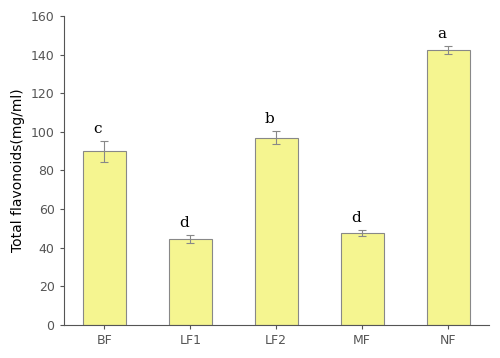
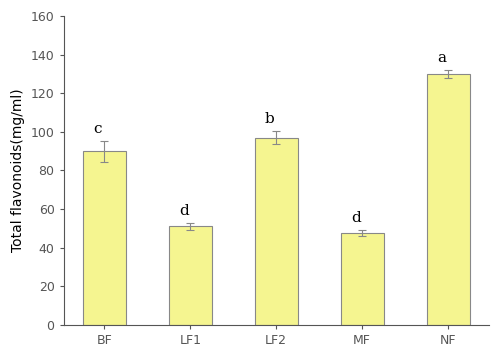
LF1: 44 -> 51
NF: 142 -> 130
